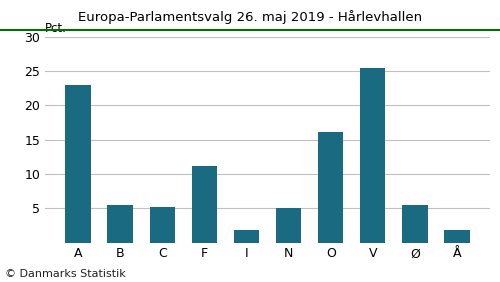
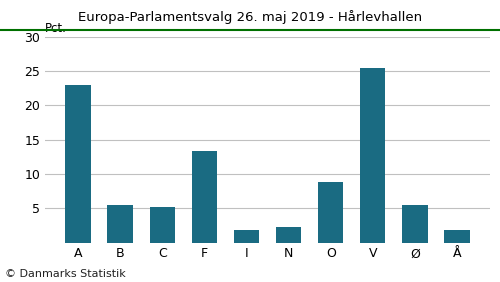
F: 11.1 -> 13.4
N: 5.0 -> 2.2
O: 16.1 -> 8.8
